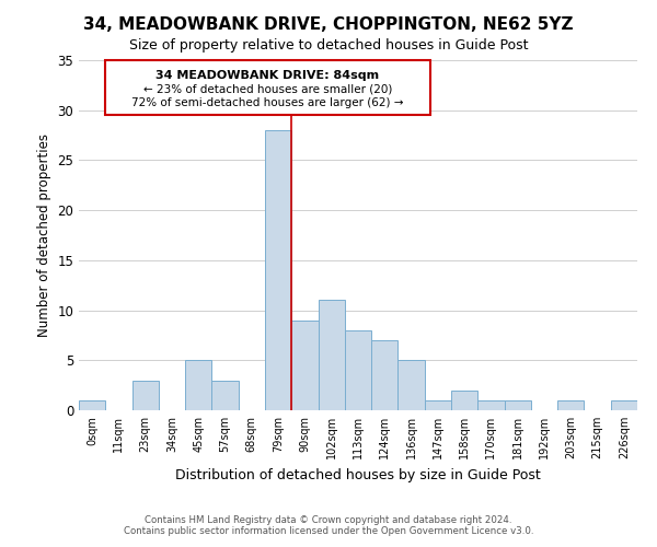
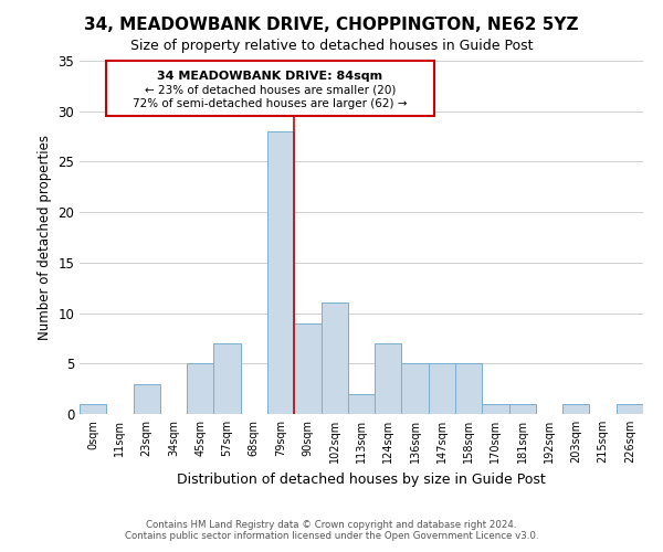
57sqm: 3 -> 7
113sqm: 8 -> 2
147sqm: 1 -> 5
158sqm: 2 -> 5
